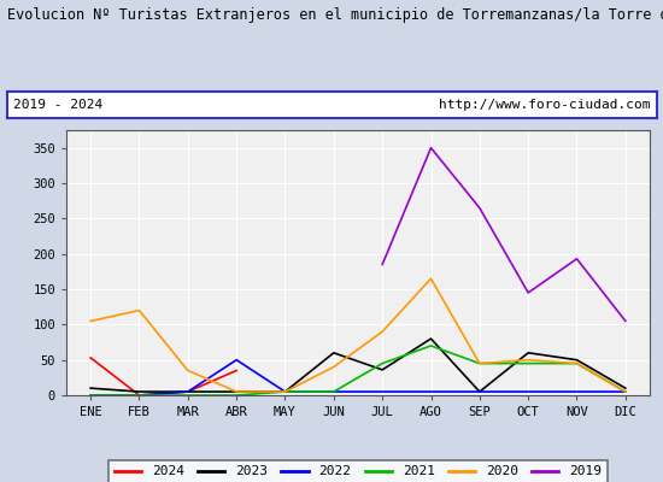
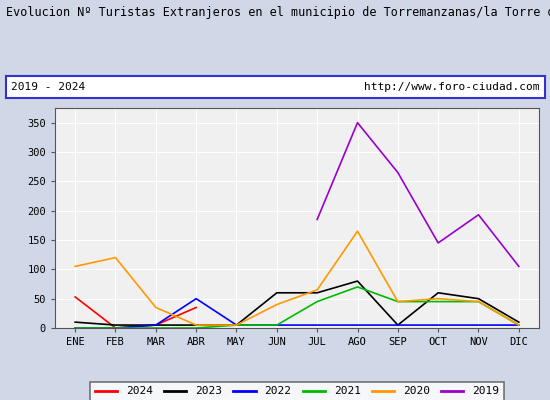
2023/JUL: 36 -> 60
2020/JUL: 90 -> 65
